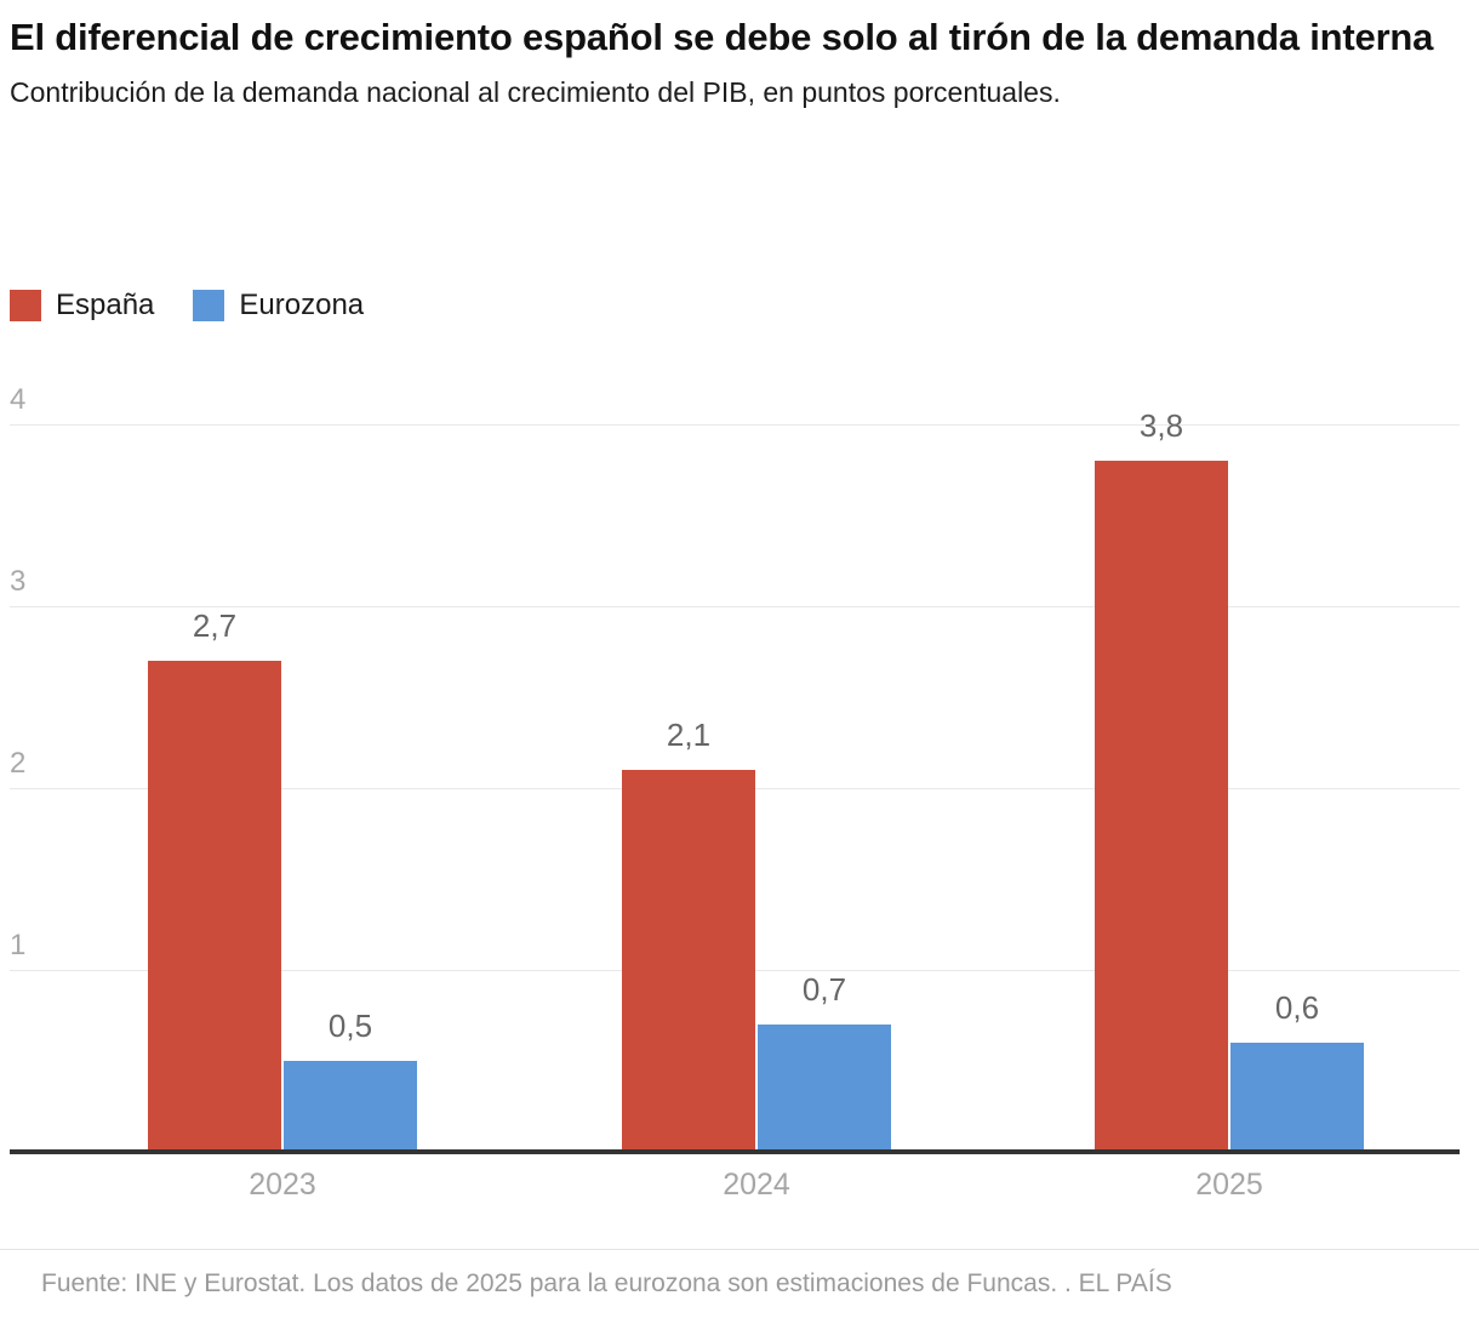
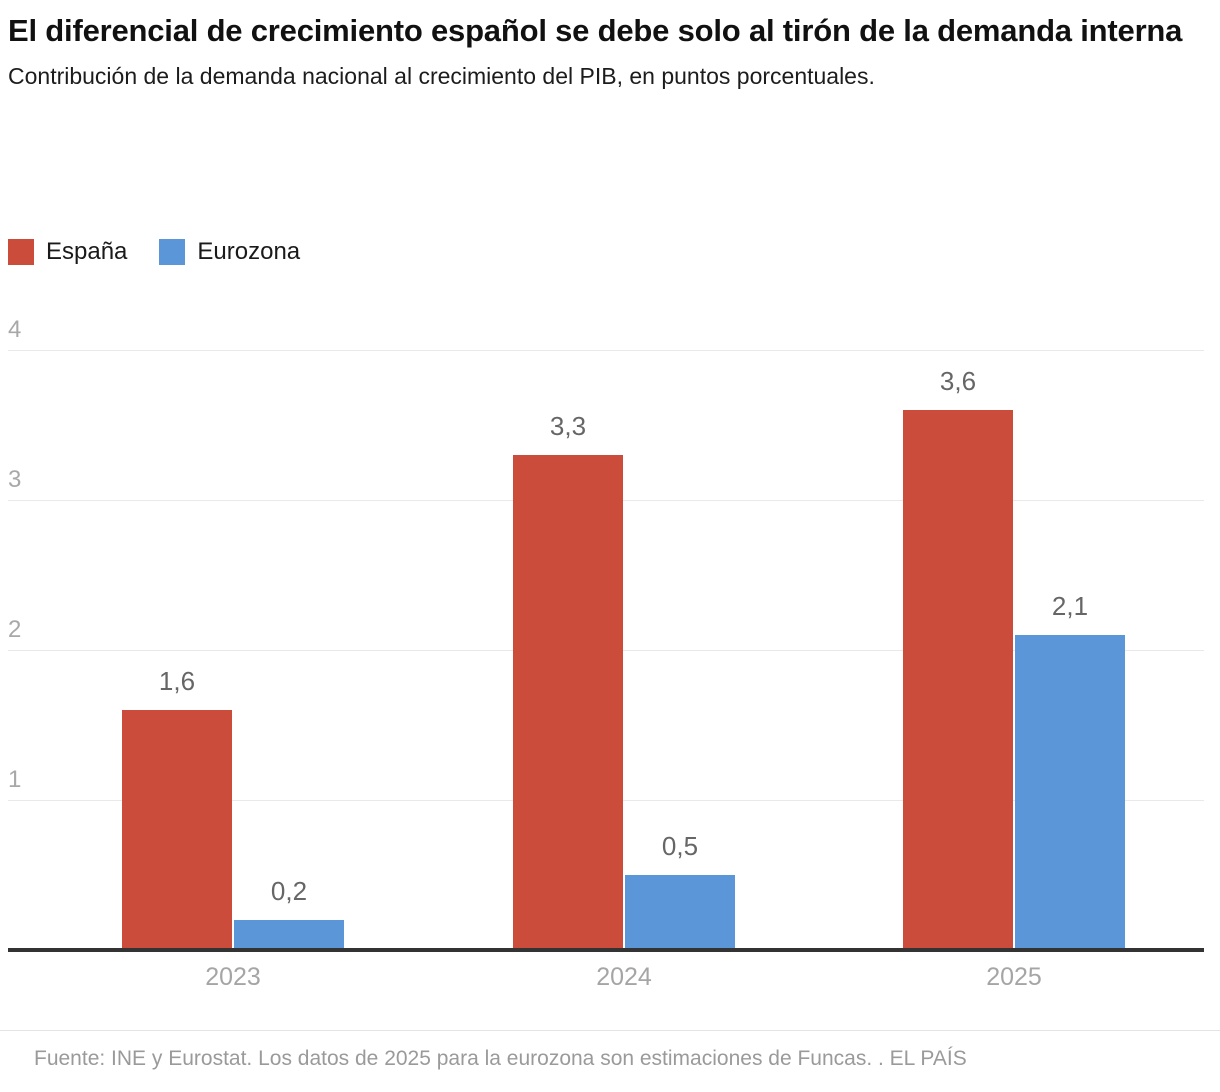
España/2023: 2,7 -> 1,6
Eurozona/2023: 0,5 -> 0,2
España/2024: 2,1 -> 3,3
Eurozona/2024: 0,7 -> 0,5
España/2025: 3,8 -> 3,6
Eurozona/2025: 0,6 -> 2,1
